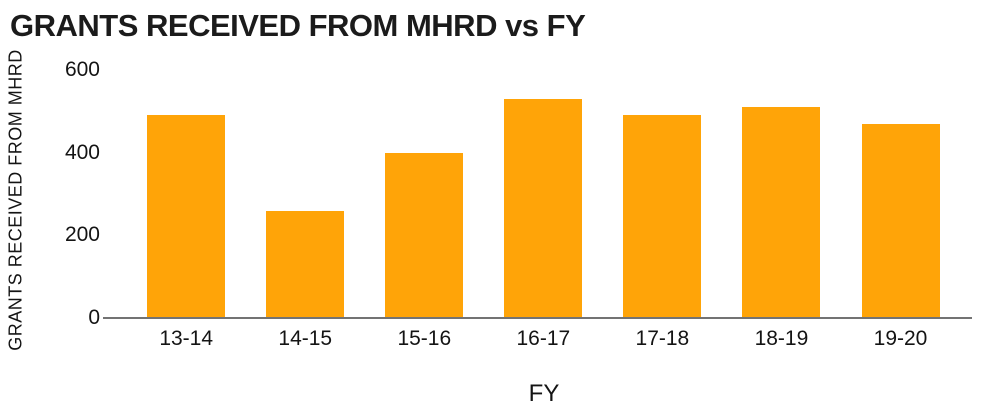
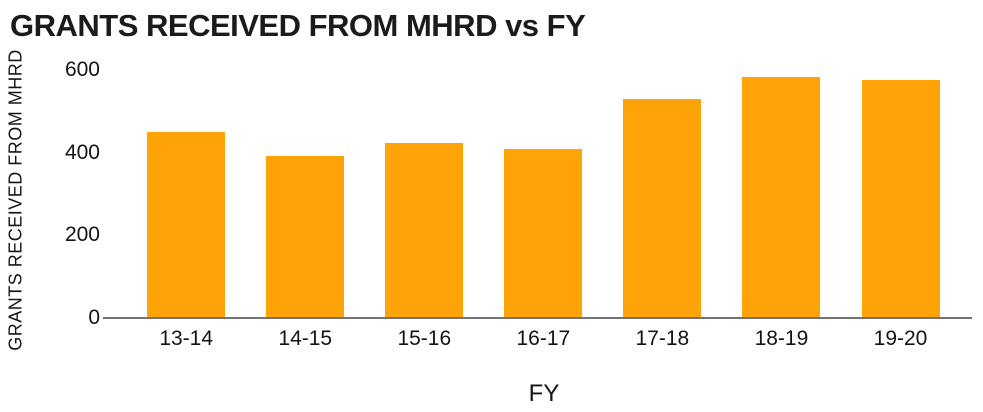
13-14: 490 -> 450
14-15: 260 -> 390
15-16: 400 -> 420
16-17: 530 -> 410
17-18: 490 -> 530
18-19: 510 -> 580
19-20: 470 -> 580
